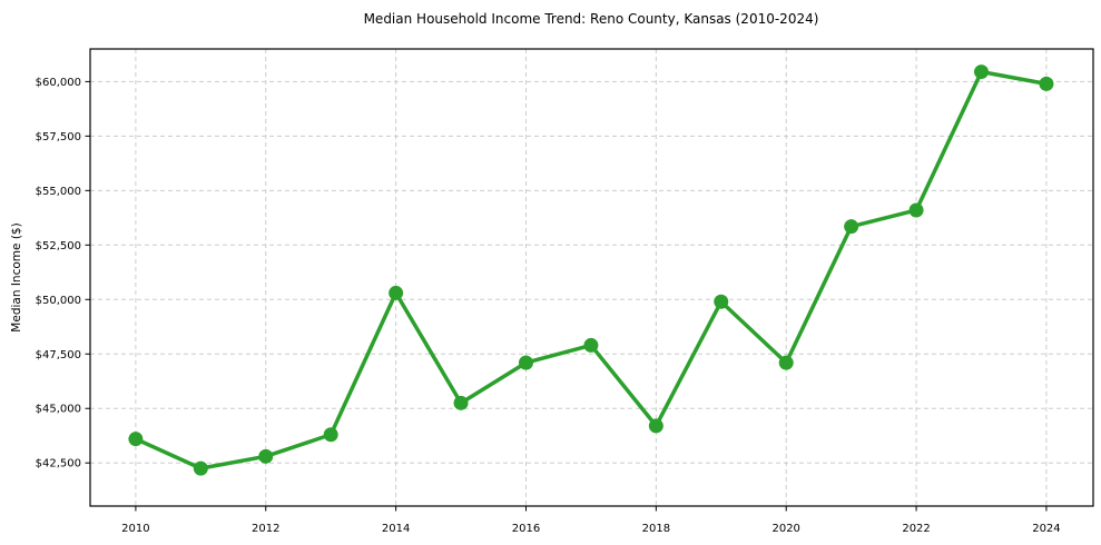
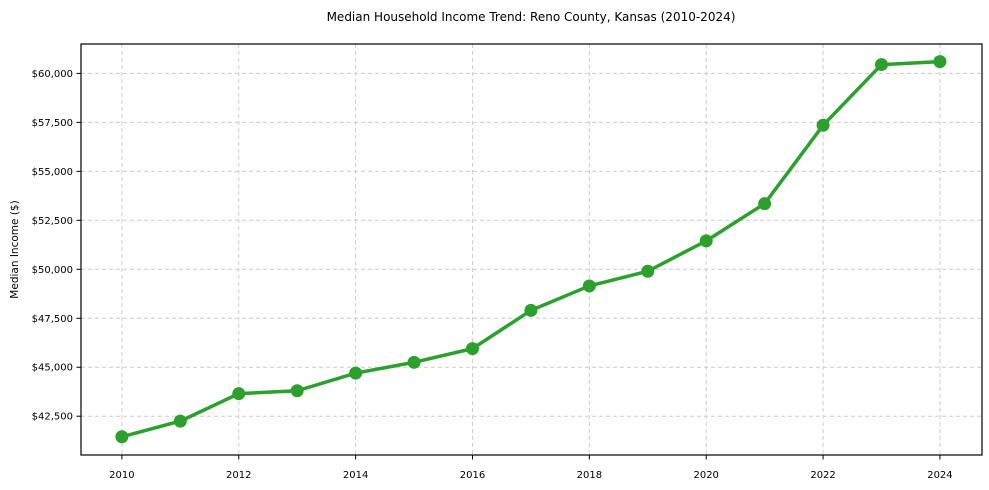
2010: $43600 -> $41400
2012: $42800 -> $43600
2014: $50300 -> $44700
2016: $47100 -> $46000
2018: $44200 -> $49200
2020: $47100 -> $51400
2022: $54100 -> $57400
2024: $59900 -> $60600
